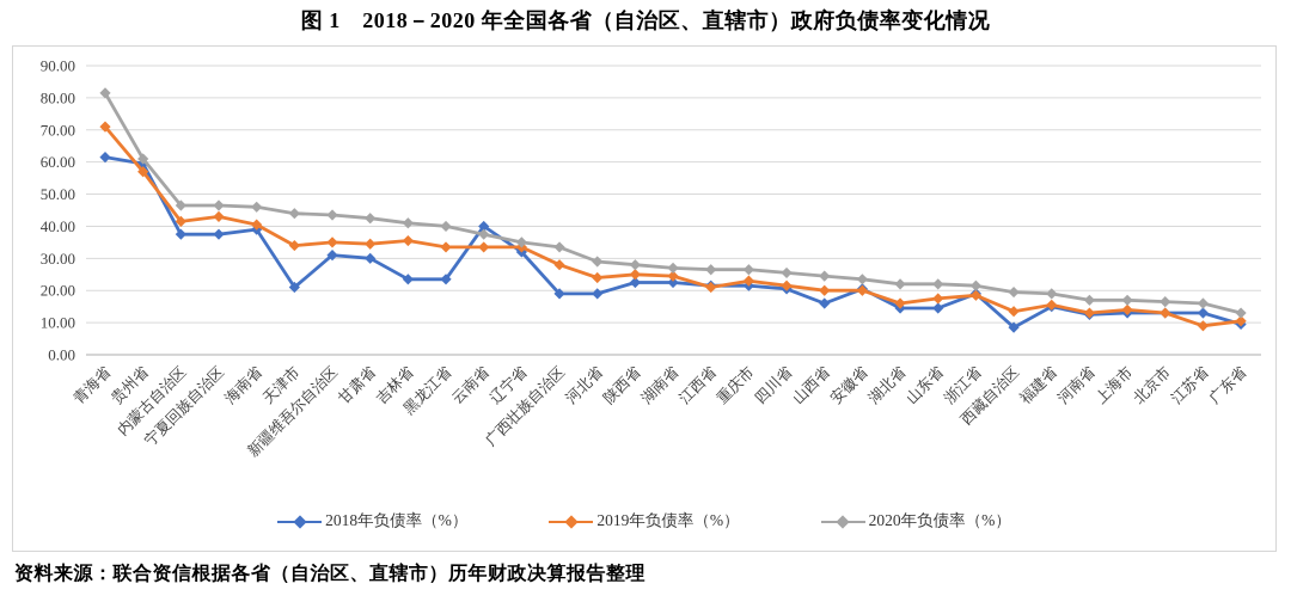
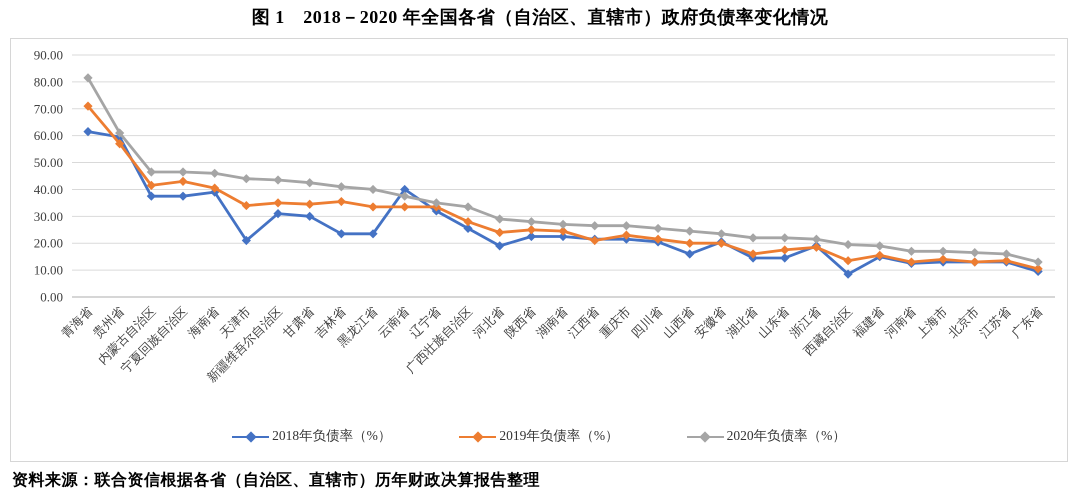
2018年负债率（%）/广西壮族自治区: 19 -> 26
2019年负债率（%）/江苏省: 9 -> 14
